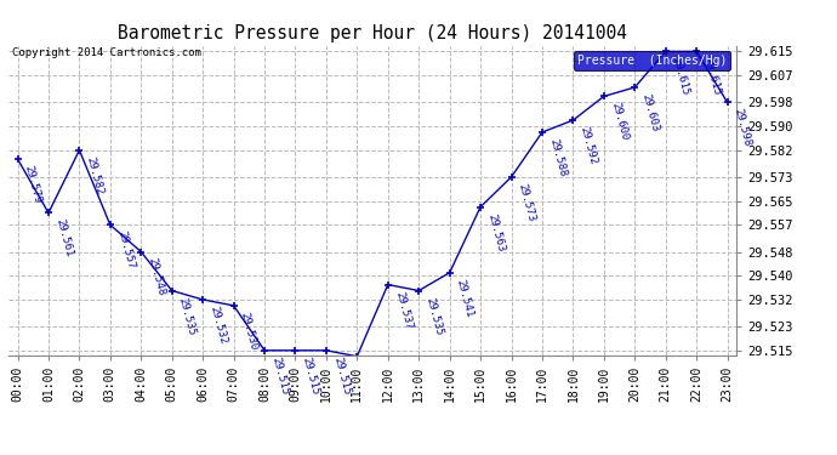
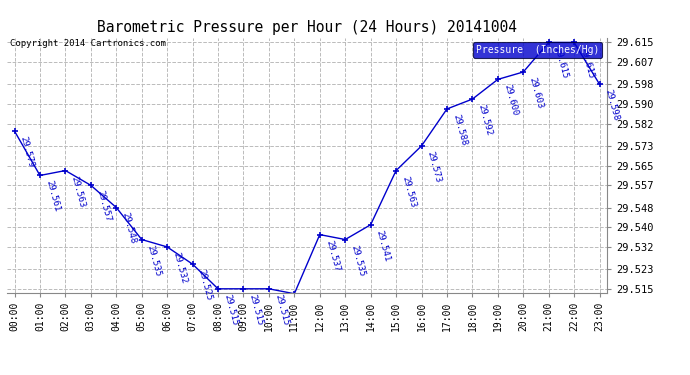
02:00: 29.582 -> 29.563
07:00: 29.530 -> 29.525
